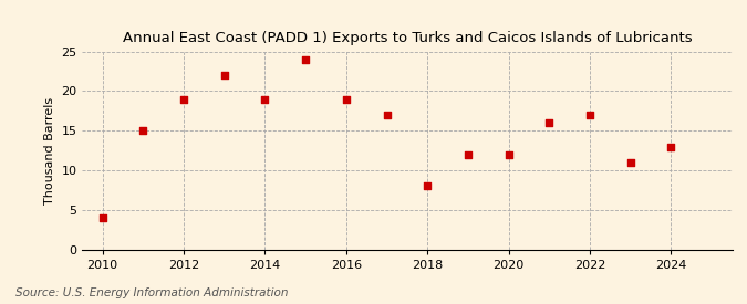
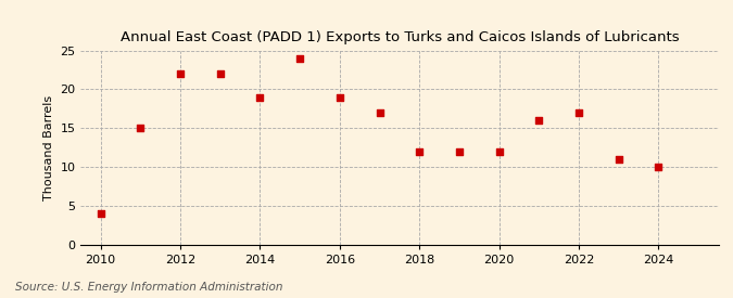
2012: 19 -> 22
2018: 8 -> 12
2024: 13 -> 10
